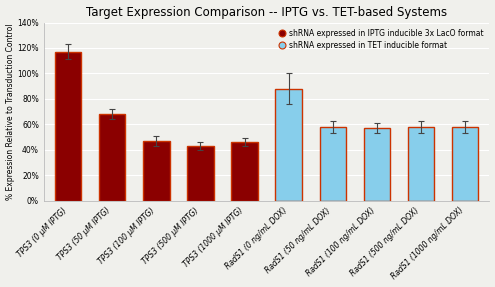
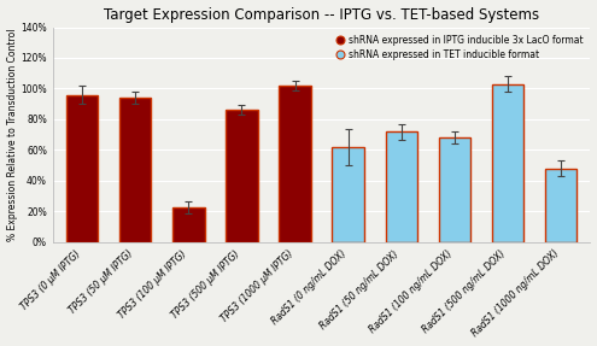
TPS3 (0 μM IPTG): 117% -> 96%
TPS3 (50 μM IPTG): 68% -> 94%
TPS3 (100 μM IPTG): 47% -> 23%
TPS3 (500 μM IPTG): 43% -> 86%
TPS3 (1000 μM IPTG): 46% -> 102%
RadS1 (0 ng/mL DOX): 88% -> 62%
RadS1 (50 ng/mL DOX): 58% -> 72%
RadS1 (100 ng/mL DOX): 57% -> 68%
RadS1 (500 ng/mL DOX): 58% -> 103%
RadS1 (1000 ng/mL DOX): 58% -> 48%
